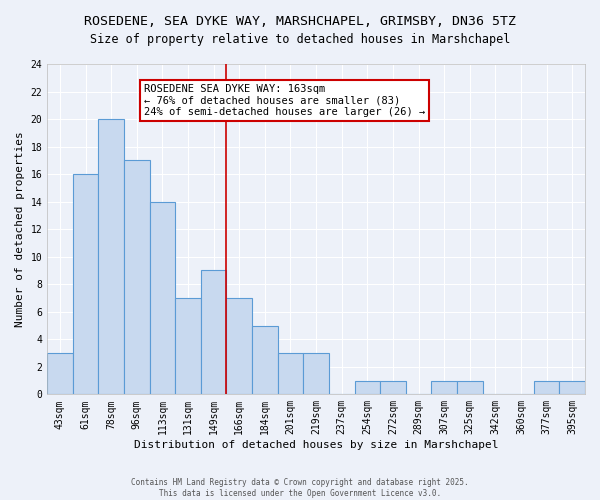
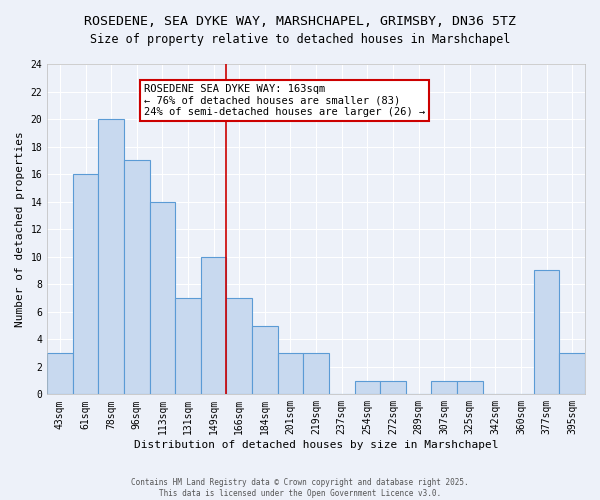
149sqm: 9 -> 10
377sqm: 1 -> 9
395sqm: 1 -> 3
